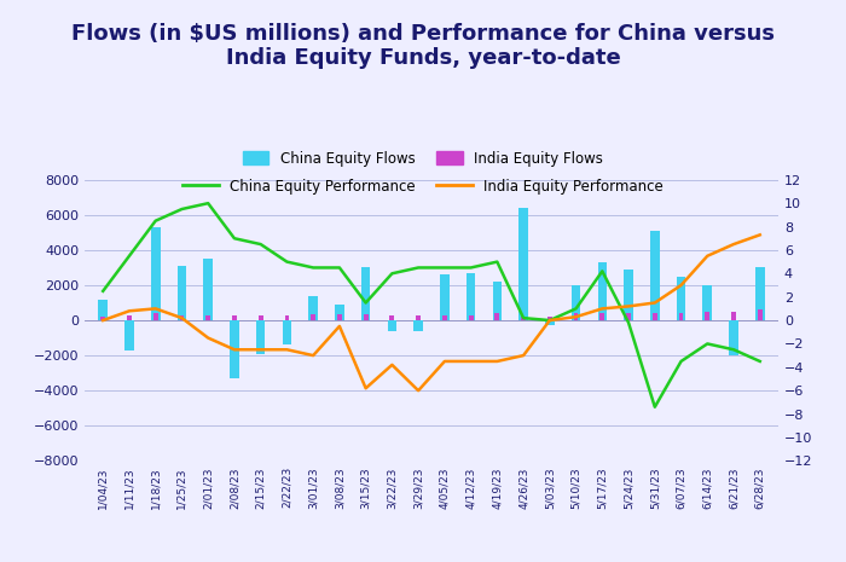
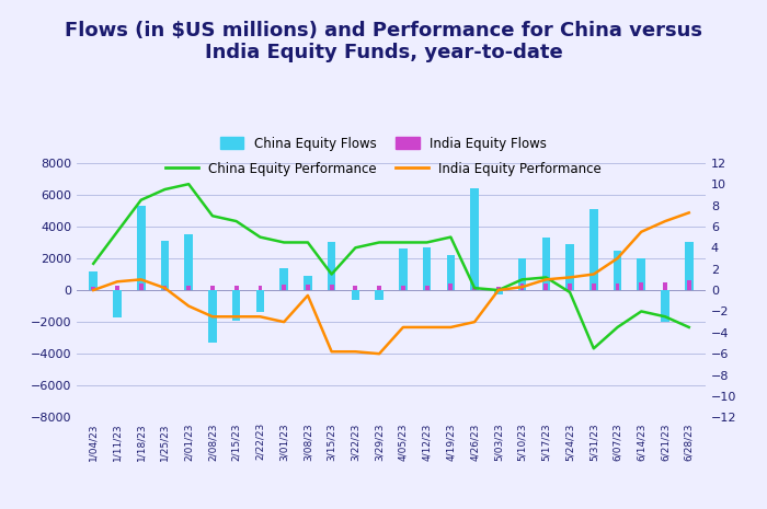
India Equity Performance/3/22/23: -3.8 -> -5.8
China Equity Performance/5/17/23: 4.2 -> 1.2
China Equity Performance/5/31/23: -7.4 -> -5.5
